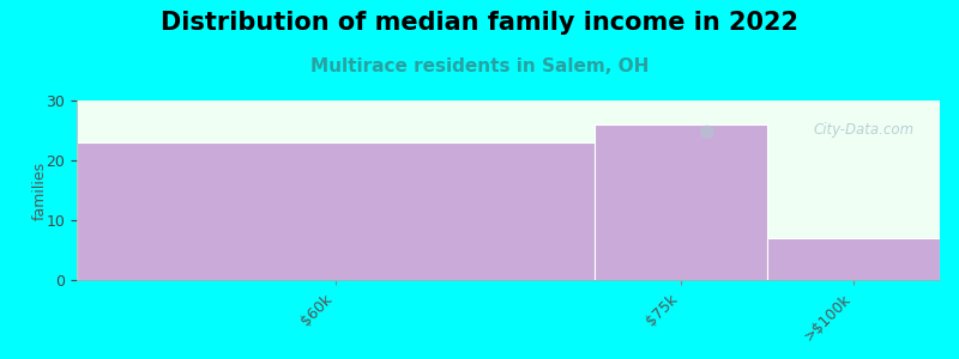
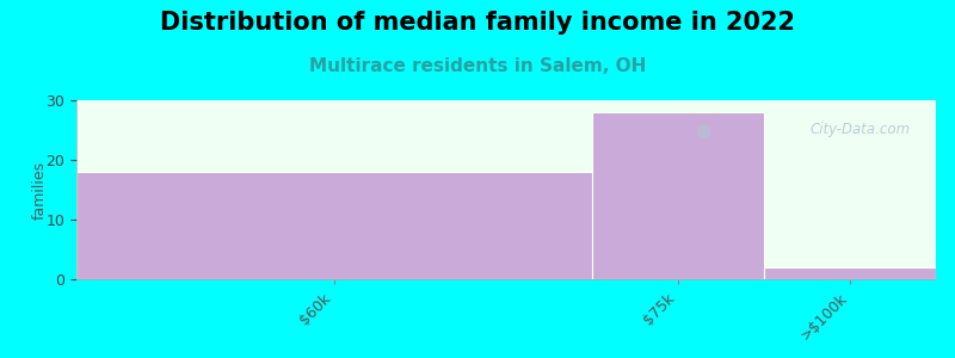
$60k: 23 -> 18
$75k: 26 -> 28
>$100k: 7 -> 2
